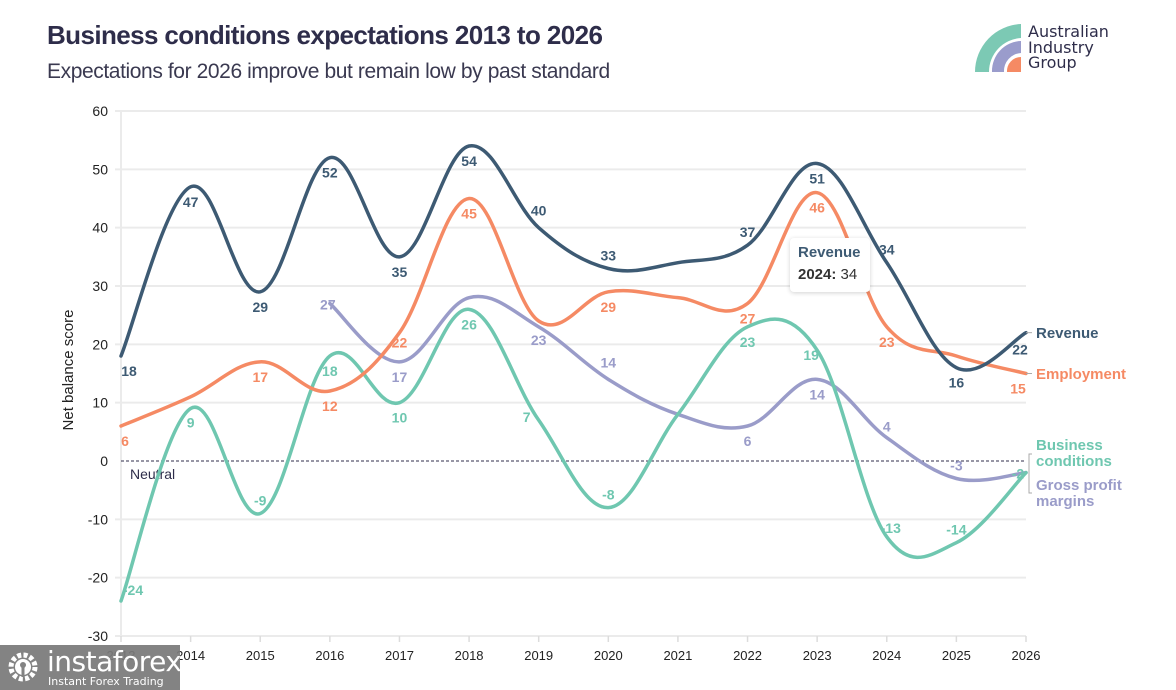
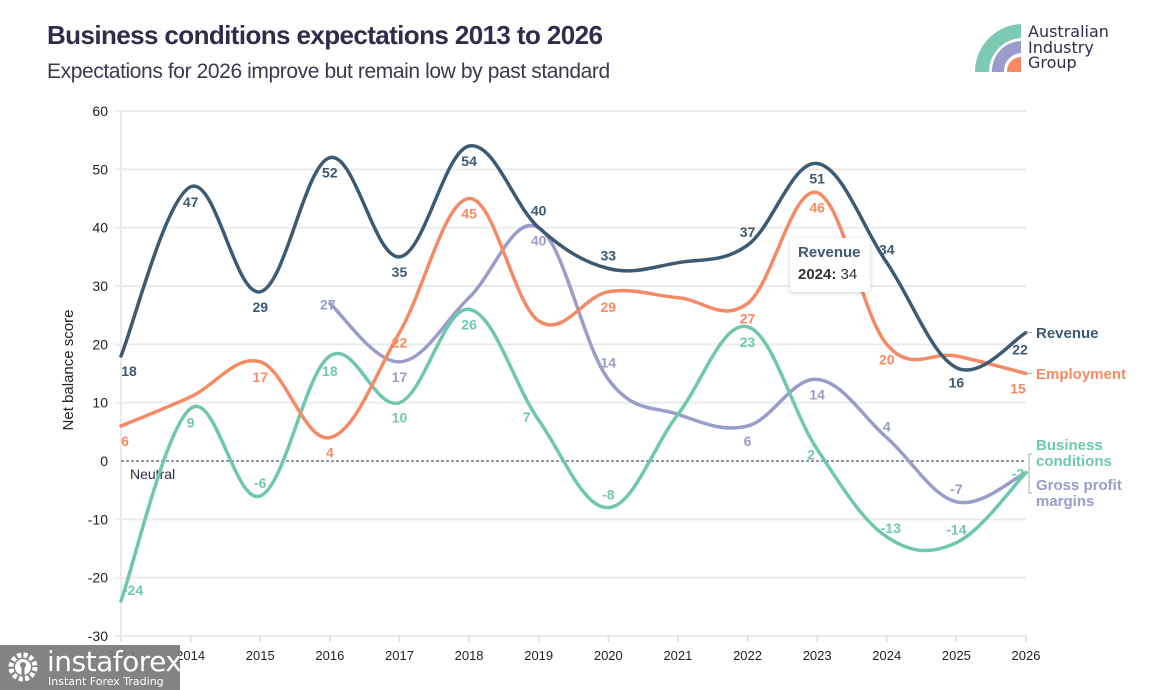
Business conditions/2015: -9 -> -6
Employment/2016: 12 -> 4
Gross profit margins/2019: 23 -> 40
Business conditions/2023: 19 -> 2
Employment/2024: 23 -> 20
Gross profit margins/2025: -3 -> -7
